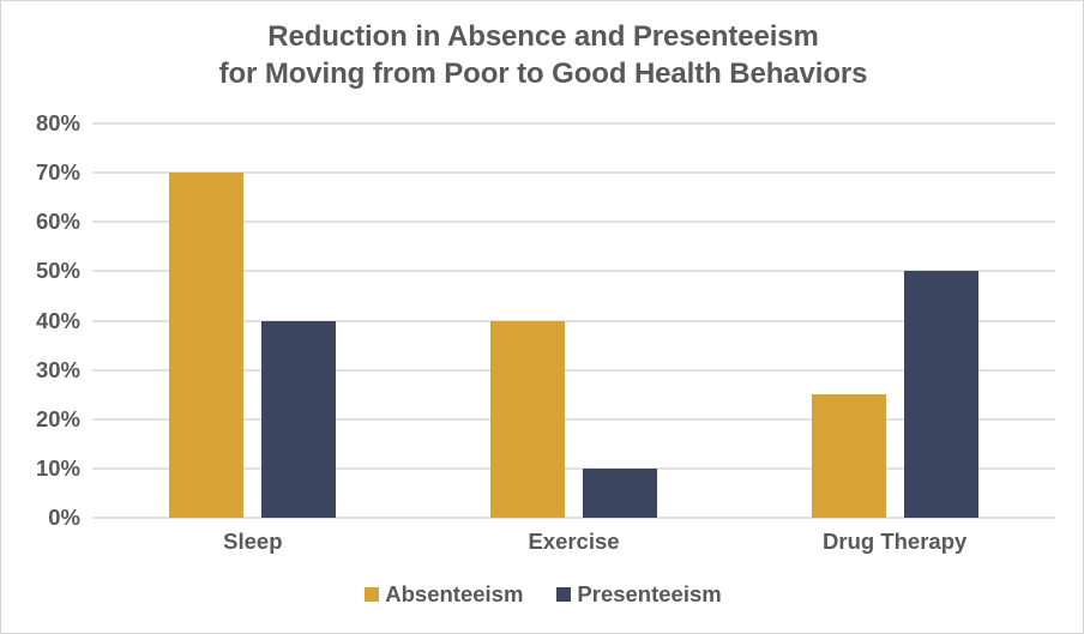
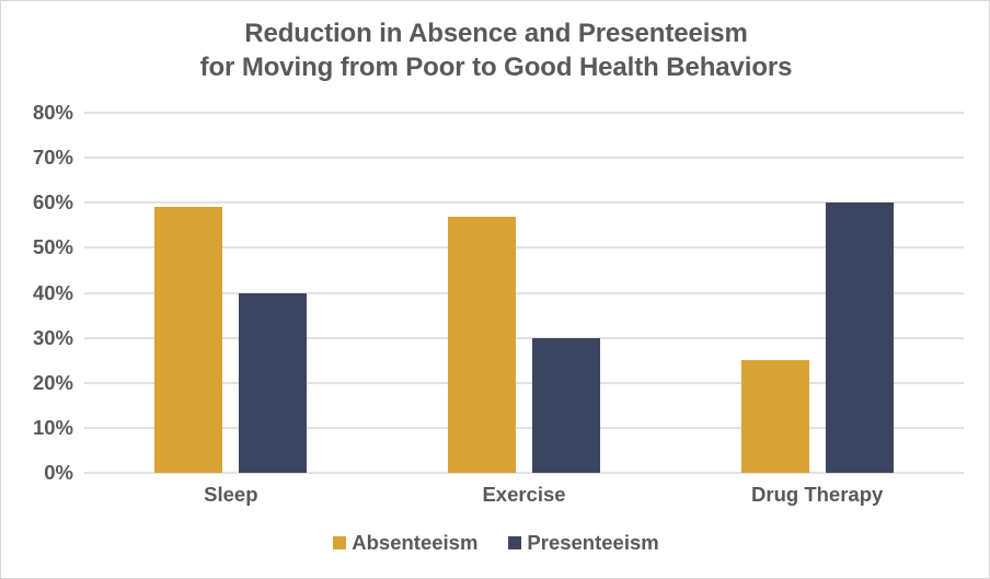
Absenteeism/Sleep: 70% -> 59%
Absenteeism/Exercise: 40% -> 57%
Presenteeism/Exercise: 10% -> 30%
Presenteeism/Drug Therapy: 50% -> 60%
